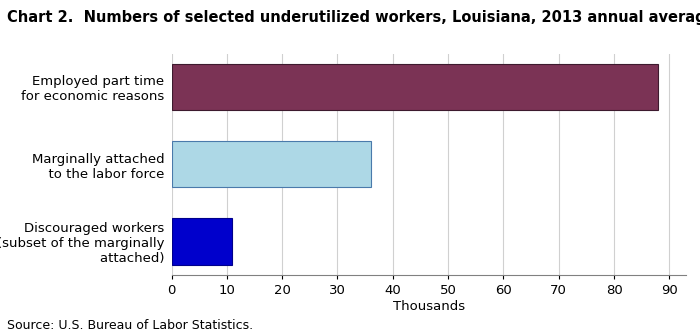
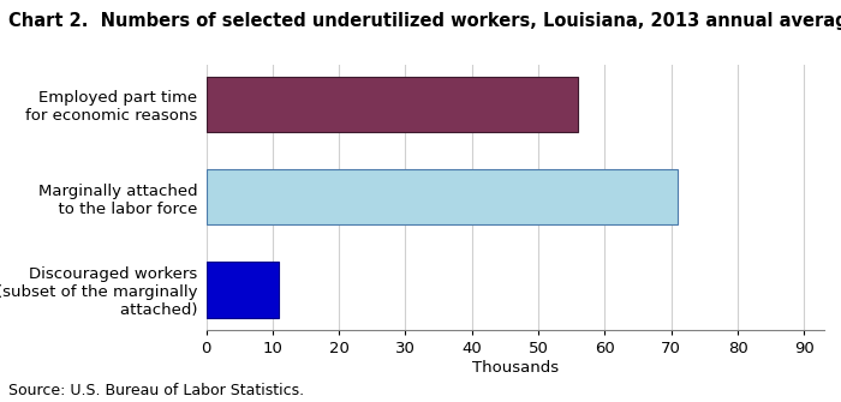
Employed part time for economic reasons: 88 -> 56
Marginally attached to the labor force: 36 -> 71
